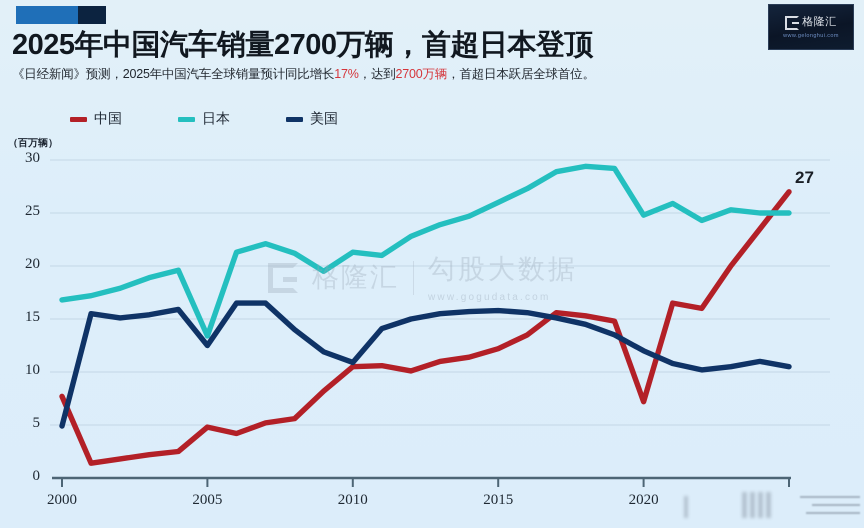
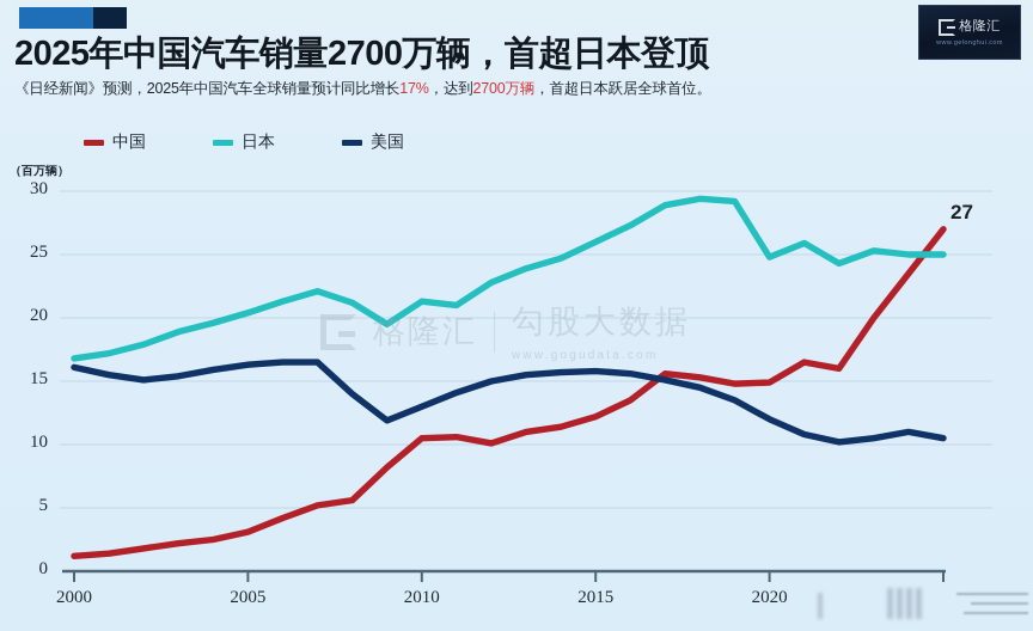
中国/2000: 7.7 -> 1.2
美国/2000: 4.9 -> 16.1
中国/2005: 4.8 -> 3.1
日本/2005: 13.4 -> 20.4
美国/2005: 12.5 -> 16.3
美国/2010: 10.9 -> 13.0
中国/2020: 7.2 -> 14.9
